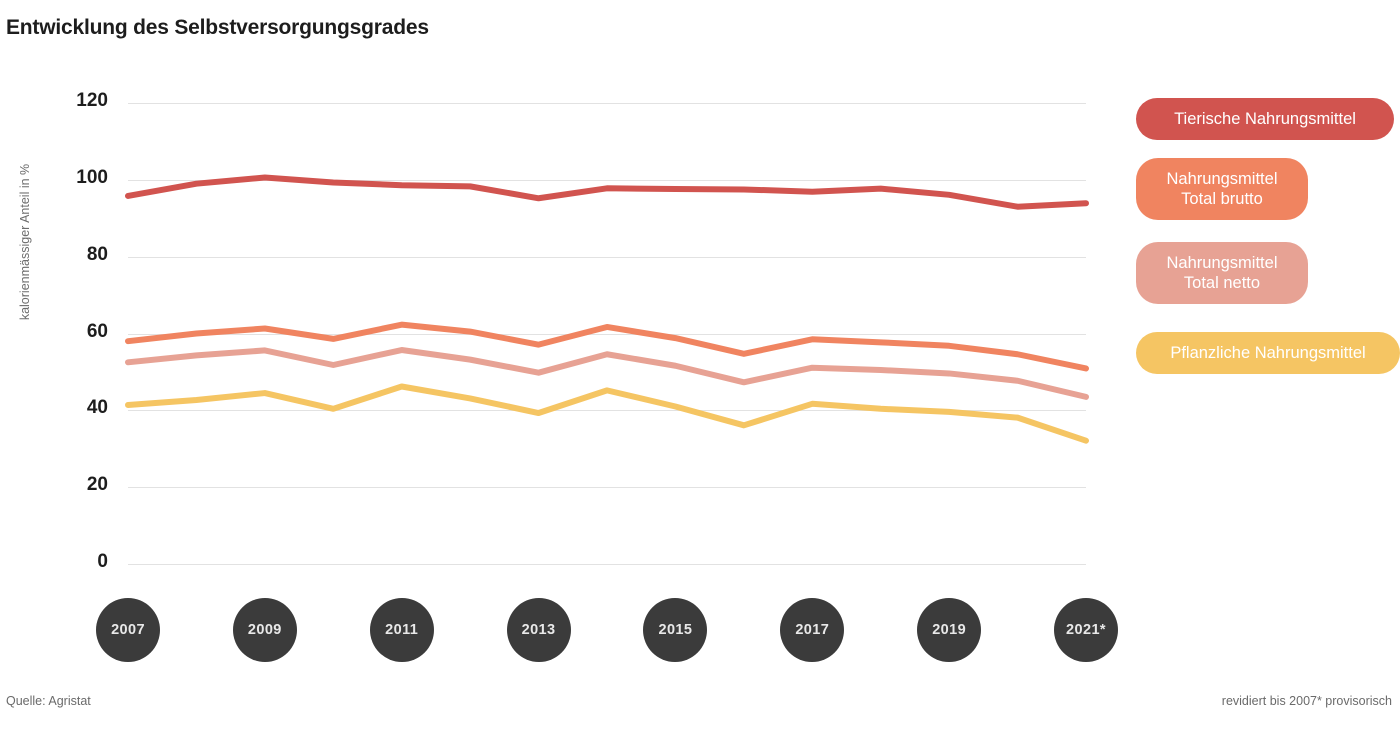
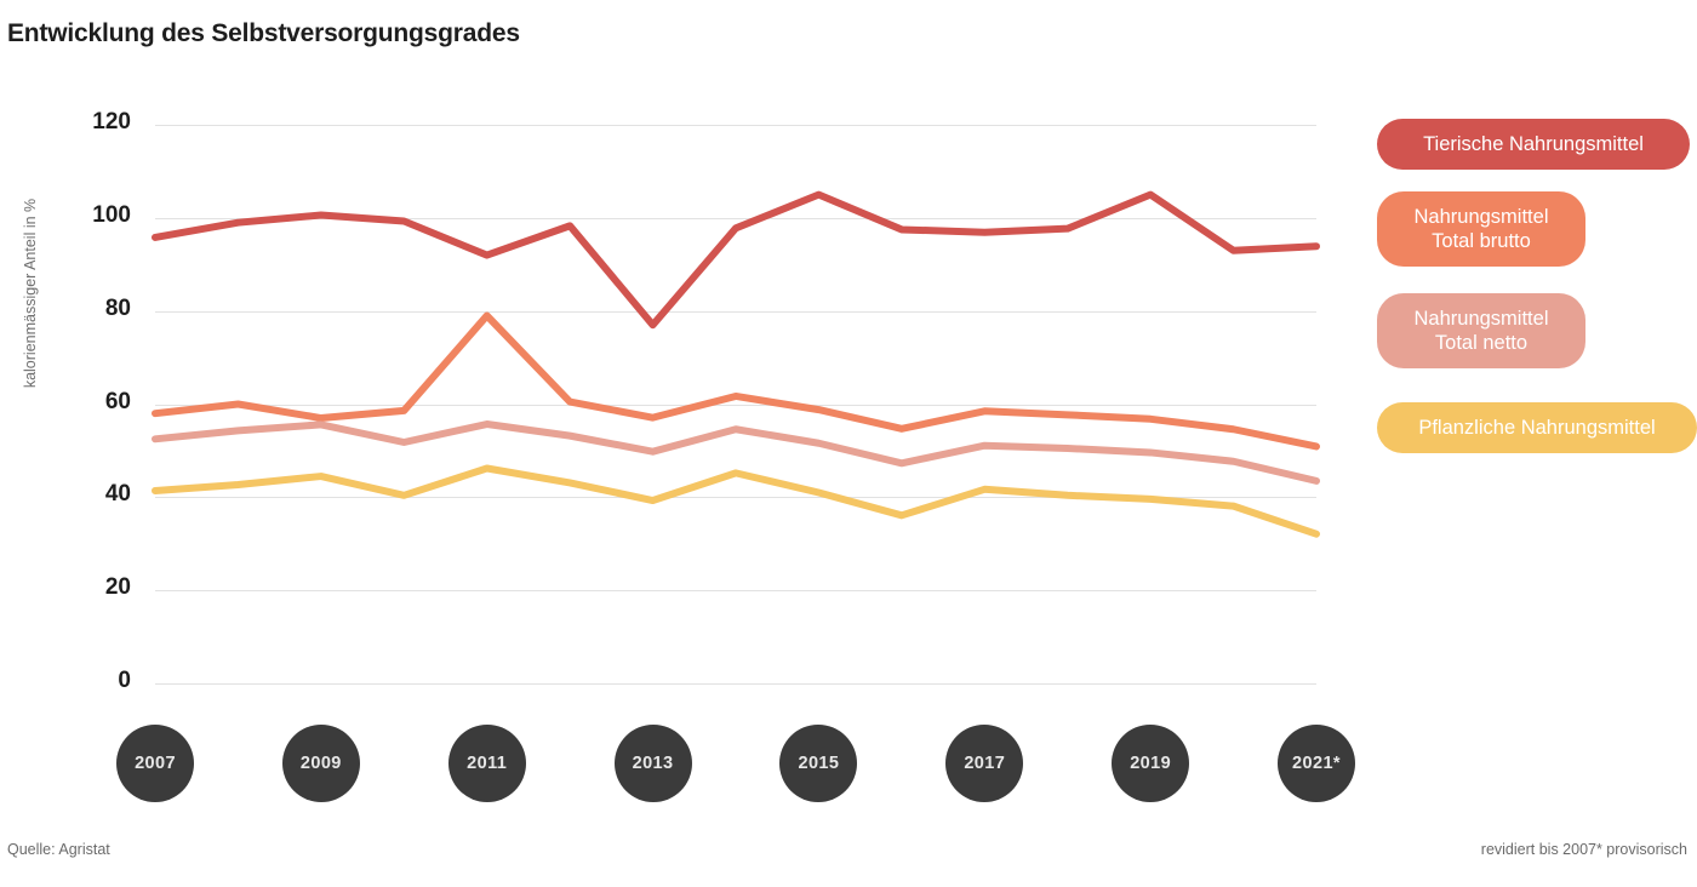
Nahrungsmittel Total brutto/2009: 61 -> 57
Tierische Nahrungsmittel/2011: 99 -> 92
Nahrungsmittel Total brutto/2011: 62 -> 79
Tierische Nahrungsmittel/2013: 95 -> 77
Tierische Nahrungsmittel/2015: 98 -> 105
Tierische Nahrungsmittel/2019: 96 -> 105
